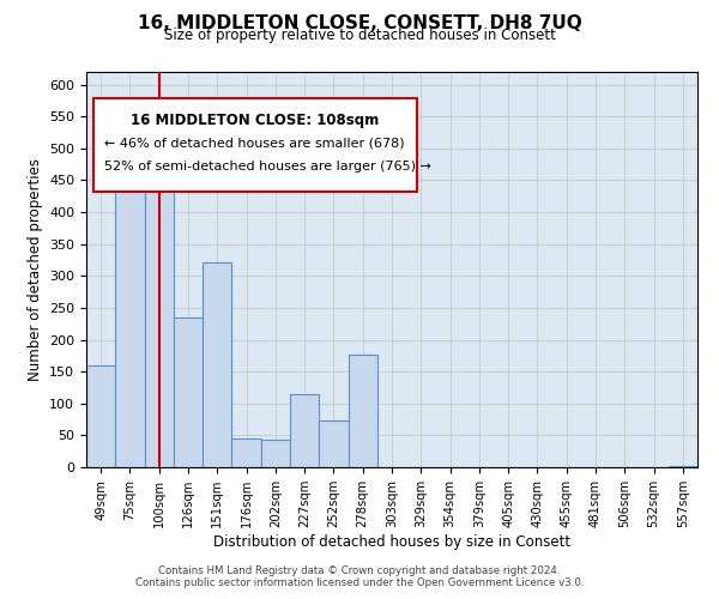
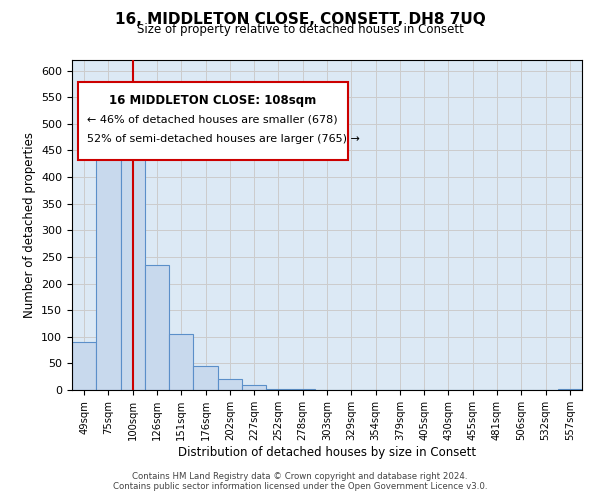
49sqm: 160 -> 90
151sqm: 322 -> 105
202sqm: 44 -> 20
227sqm: 114 -> 10
252sqm: 74 -> 2
278sqm: 176 -> 1
